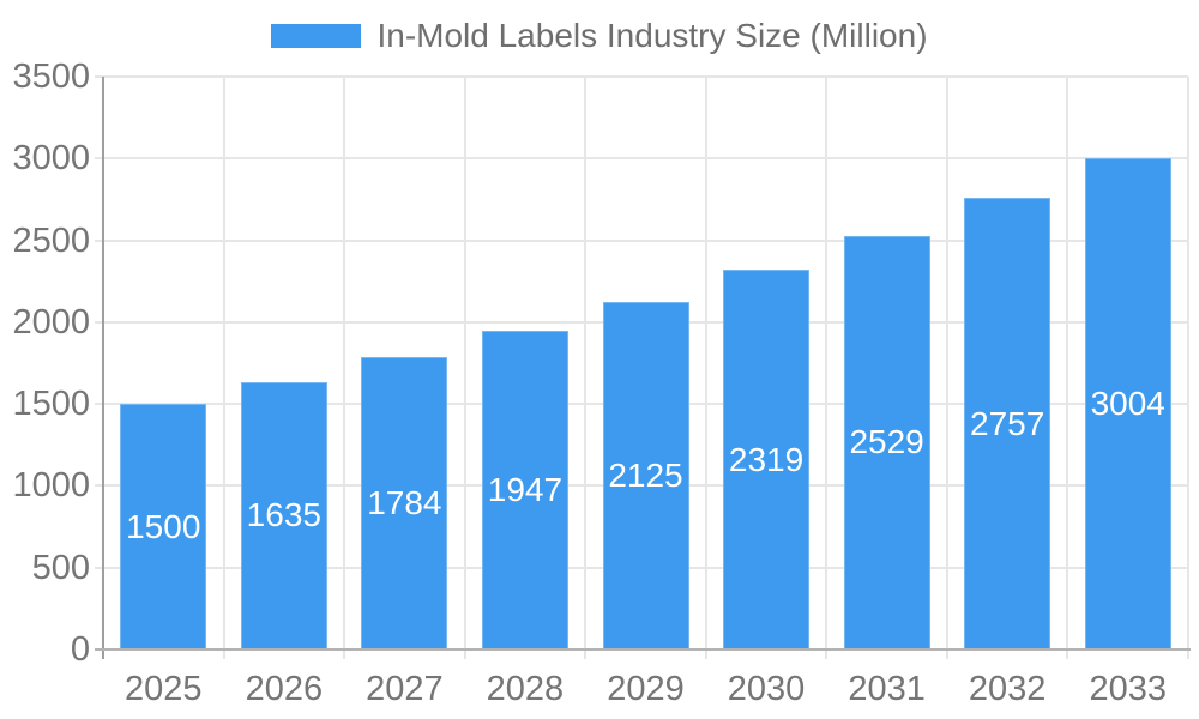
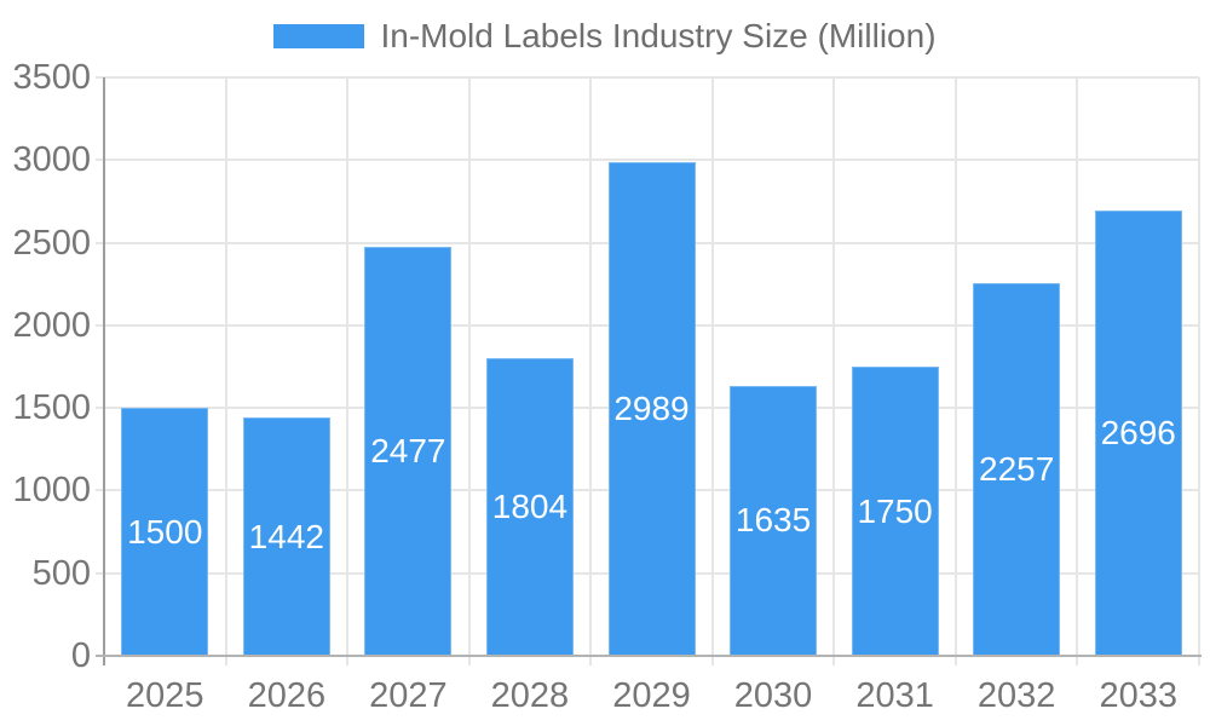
2026: 1635 -> 1442
2027: 1784 -> 2477
2028: 1947 -> 1804
2029: 2125 -> 2989
2030: 2319 -> 1635
2031: 2529 -> 1750
2032: 2757 -> 2257
2033: 3004 -> 2696
